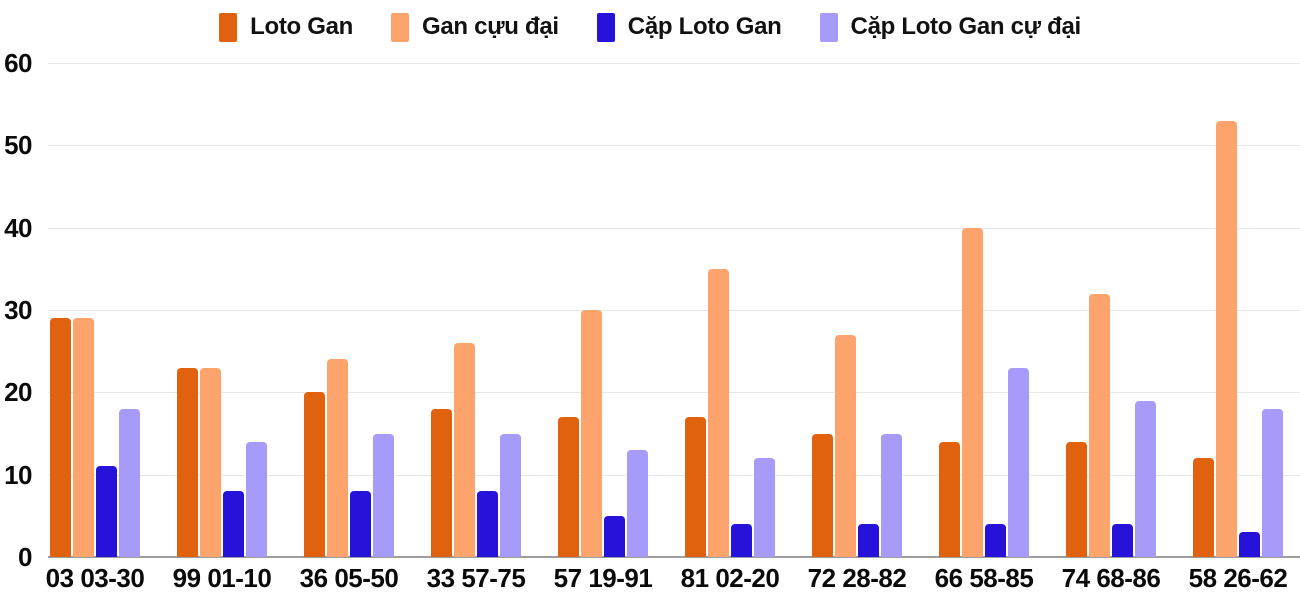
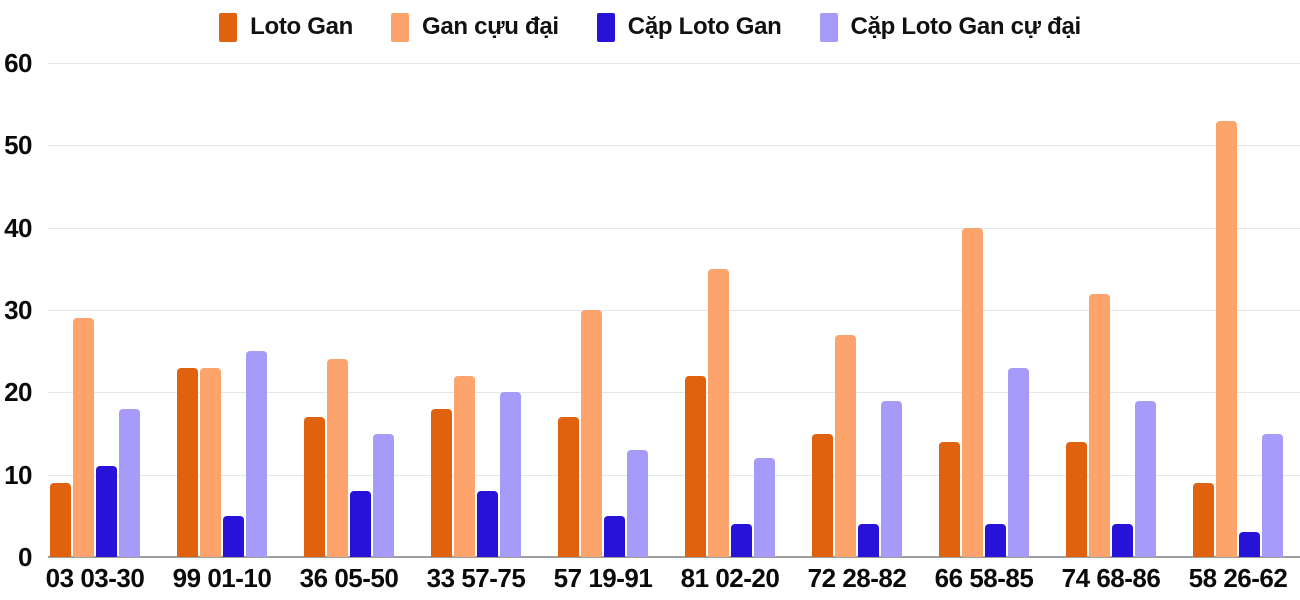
Loto Gan/03 03-30: 29 -> 9
Cặp Loto Gan/99 01-10: 8 -> 5
Cặp Loto Gan cự đại/99 01-10: 14 -> 25
Loto Gan/36 05-50: 20 -> 17
Gan cựu đại/33 57-75: 26 -> 22
Cặp Loto Gan cự đại/33 57-75: 15 -> 20
Loto Gan/81 02-20: 17 -> 22
Cặp Loto Gan cự đại/72 28-82: 15 -> 19
Loto Gan/58 26-62: 12 -> 9
Cặp Loto Gan cự đại/58 26-62: 18 -> 15
